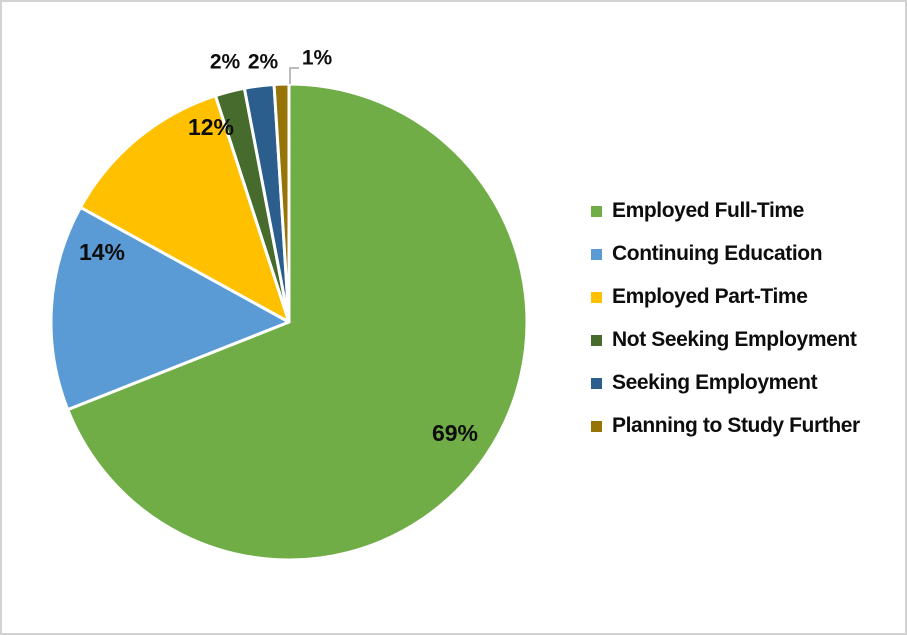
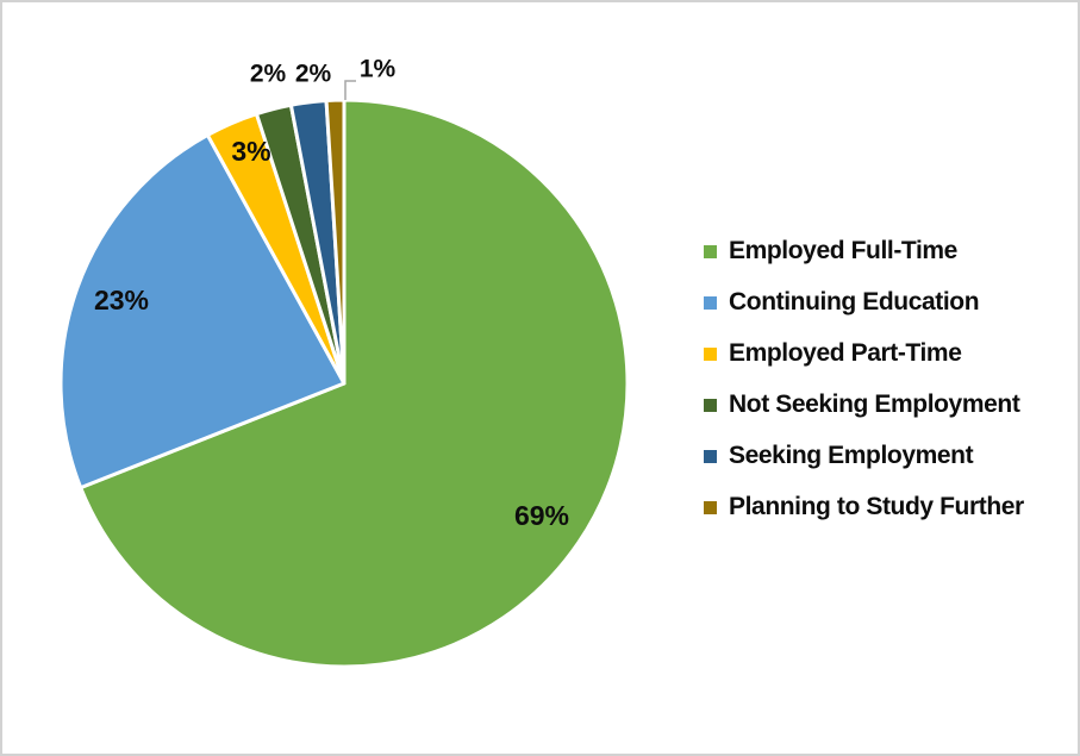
Continuing Education: 14% -> 23%
Employed Part-Time: 12% -> 3%
